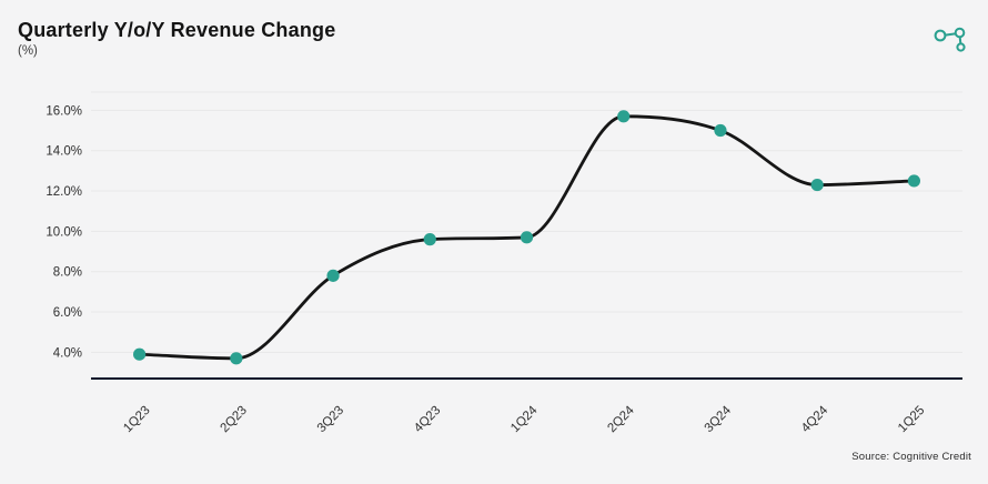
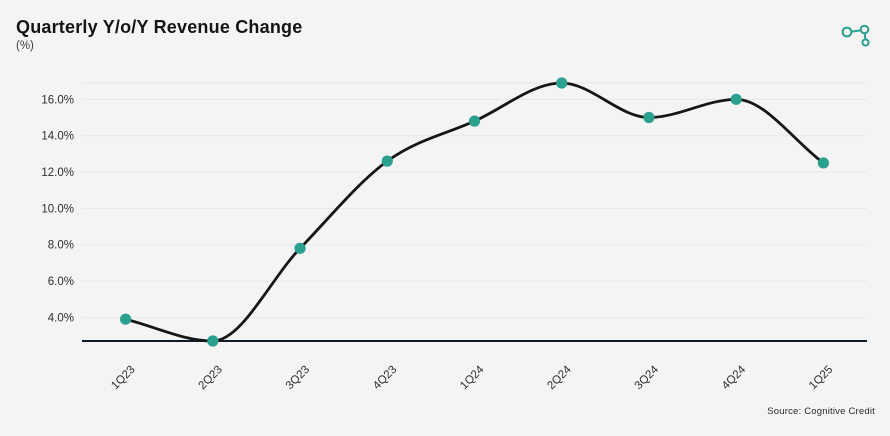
2Q23: 3.7% -> 2.7%
4Q23: 9.6% -> 12.6%
1Q24: 9.7% -> 14.8%
2Q24: 15.7% -> 16.9%
4Q24: 12.3% -> 16.0%
